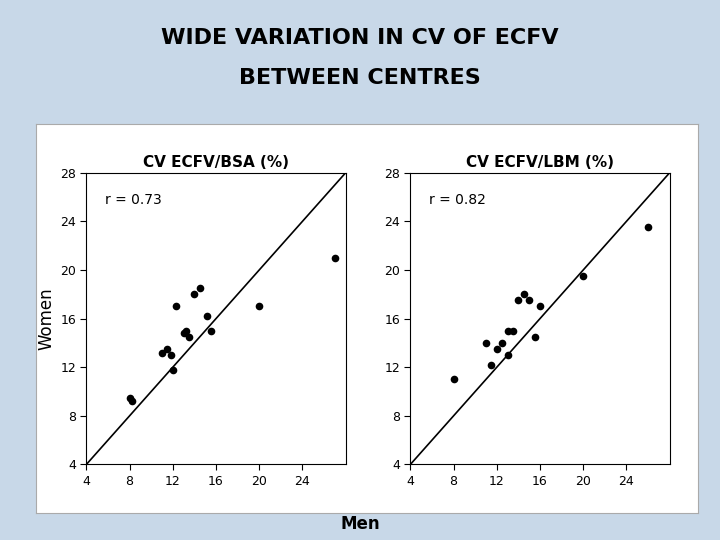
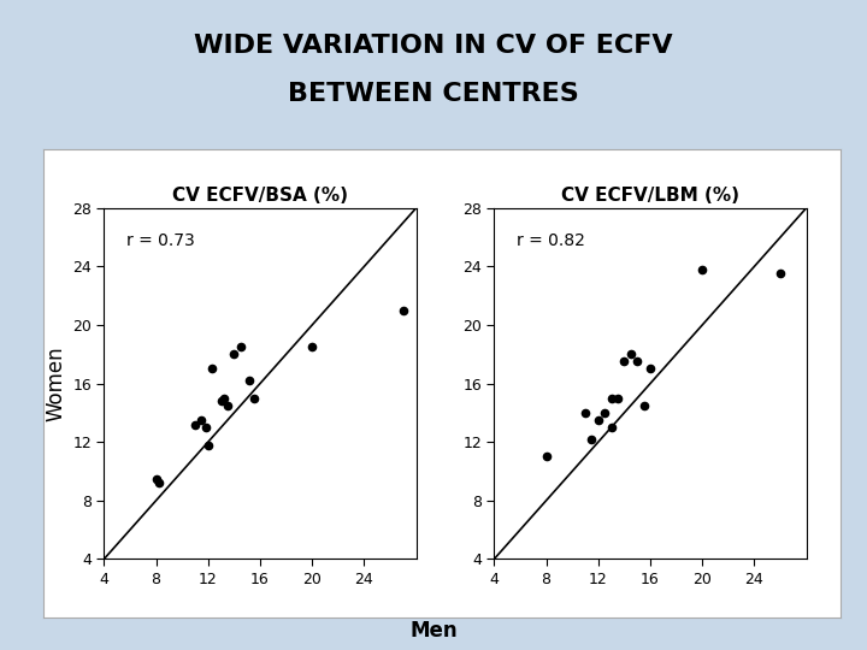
CV ECFV/BSA (%)/20: 17.0 -> 18.5
CV ECFV/LBM (%)/20: 19.5 -> 23.8
